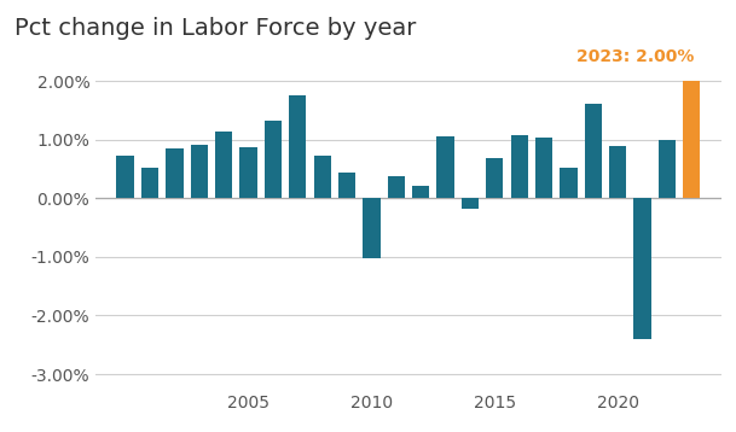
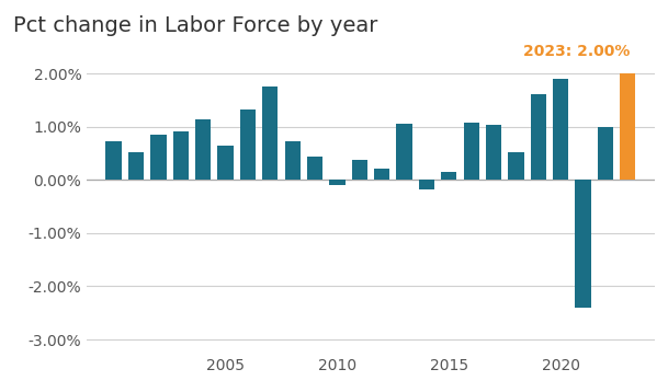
2005: 0.88% -> 0.65%
2010: -1.03% -> -0.10%
2015: 0.68% -> 0.15%
2020: 0.90% -> 1.90%
